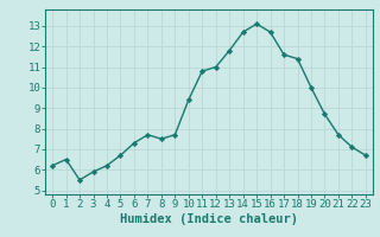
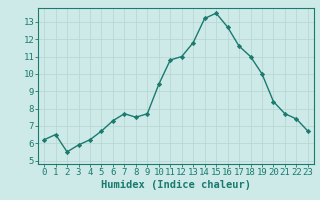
14: 12.7 -> 13.2
15: 13.1 -> 13.5
18: 11.4 -> 11.0
20: 8.7 -> 8.4
22: 7.1 -> 7.4
